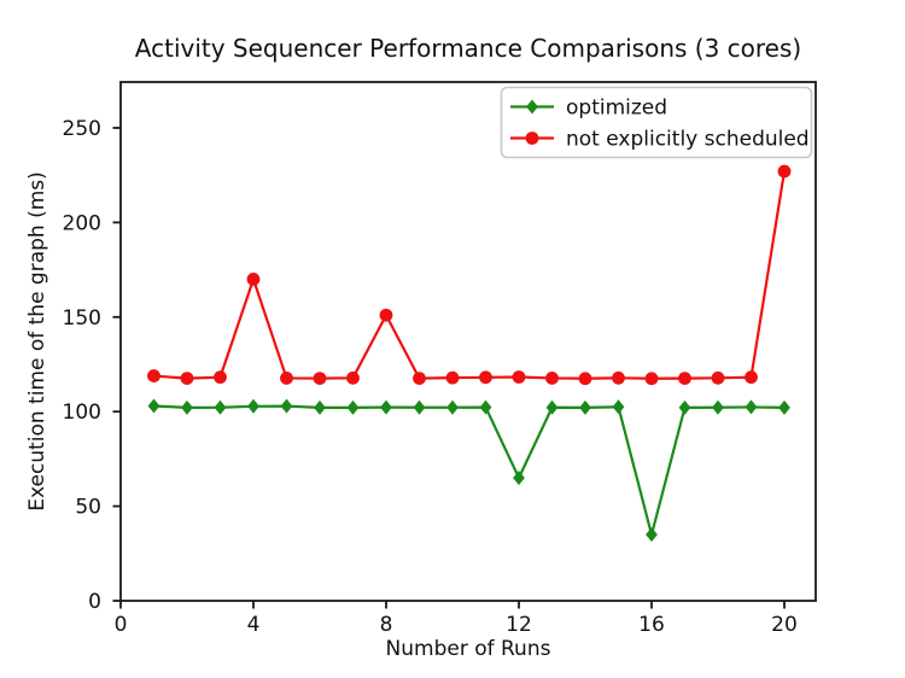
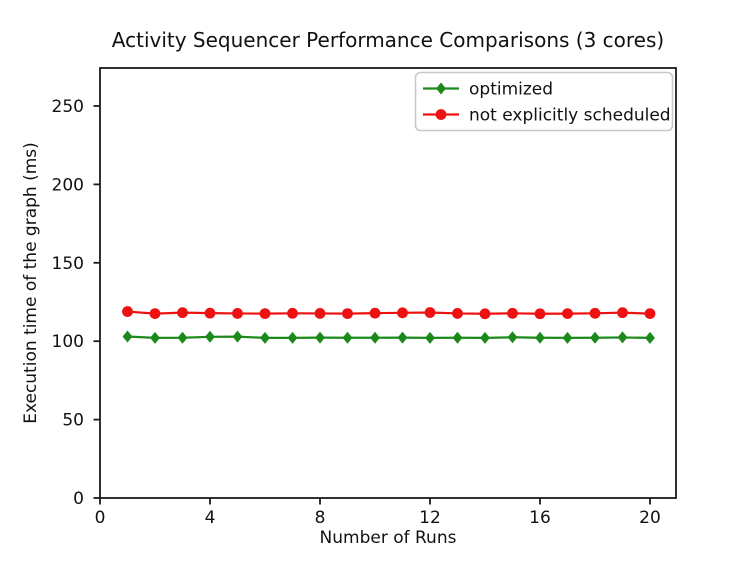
not explicitly scheduled/4: 170 -> 118
not explicitly scheduled/8: 151 -> 118
optimized/12: 65 -> 102
optimized/16: 35 -> 102
not explicitly scheduled/20: 227 -> 118
